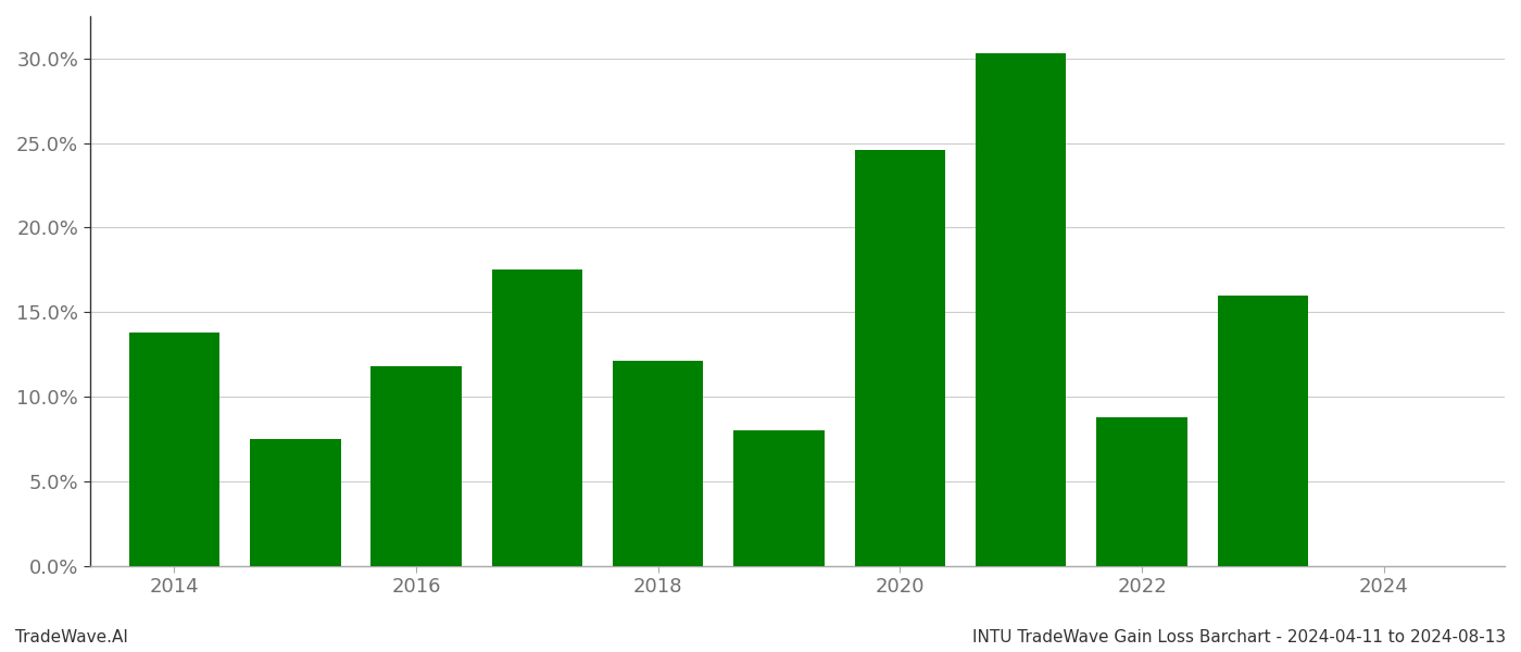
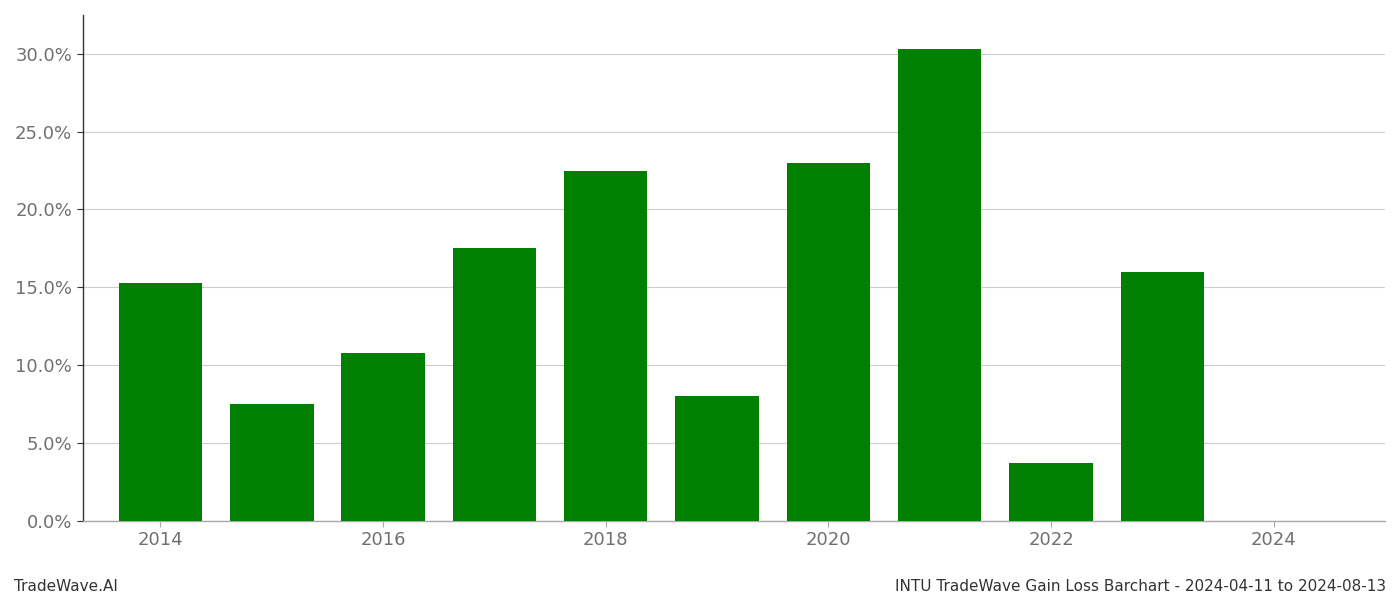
2014: 13.8% -> 15.3%
2016: 11.8% -> 10.8%
2018: 12.1% -> 22.5%
2020: 24.6% -> 23.0%
2022: 8.8% -> 3.7%
